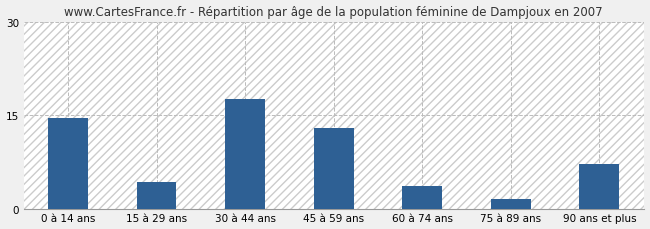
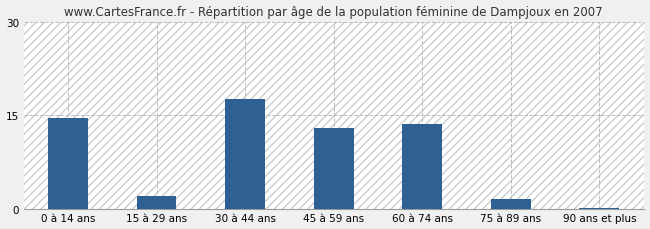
15 à 29 ans: 4.2 -> 2.0
60 à 74 ans: 3.6 -> 13.5
90 ans et plus: 7.2 -> 0.1
